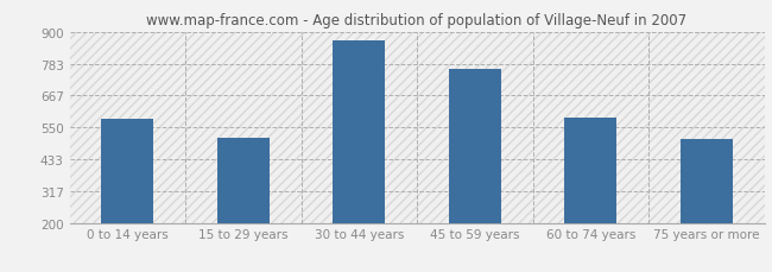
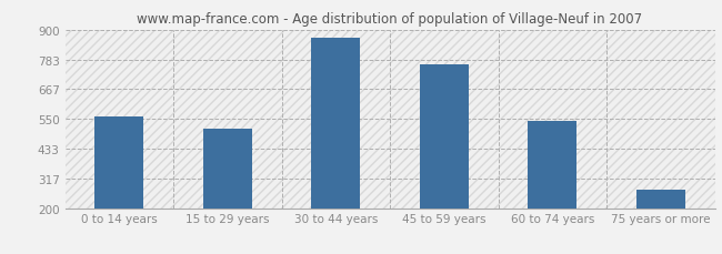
0 to 14 years: 580 -> 558
60 to 74 years: 585 -> 543
75 years or more: 505 -> 271
